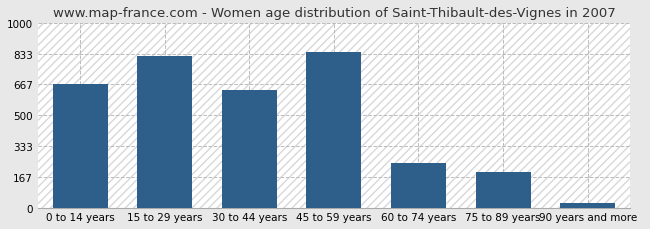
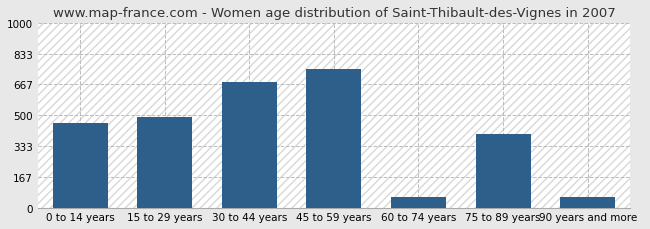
0 to 14 years: 670 -> 460
15 to 29 years: 820 -> 490
30 to 44 years: 640 -> 680
45 to 59 years: 840 -> 750
60 to 74 years: 240 -> 60
75 to 89 years: 190 -> 400
90 years and more: 20 -> 60
